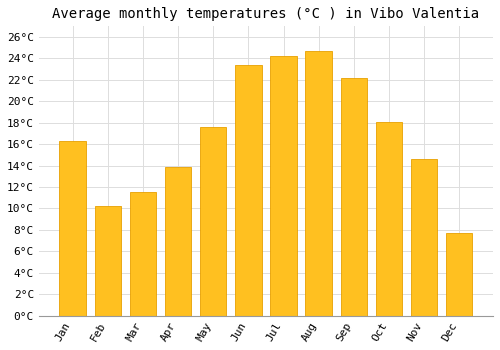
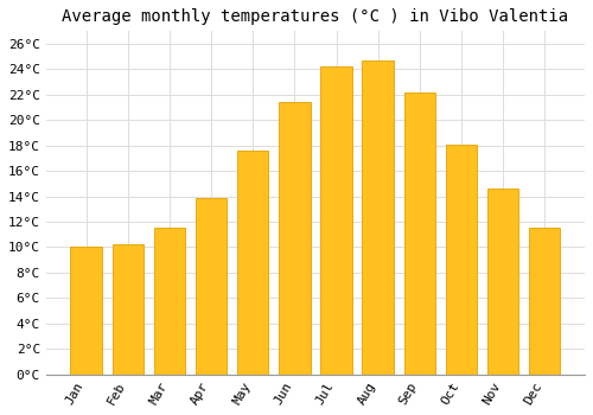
Jan: 16.3°C -> 10.0°C
Jun: 23.4°C -> 21.4°C
Dec: 7.7°C -> 11.5°C
